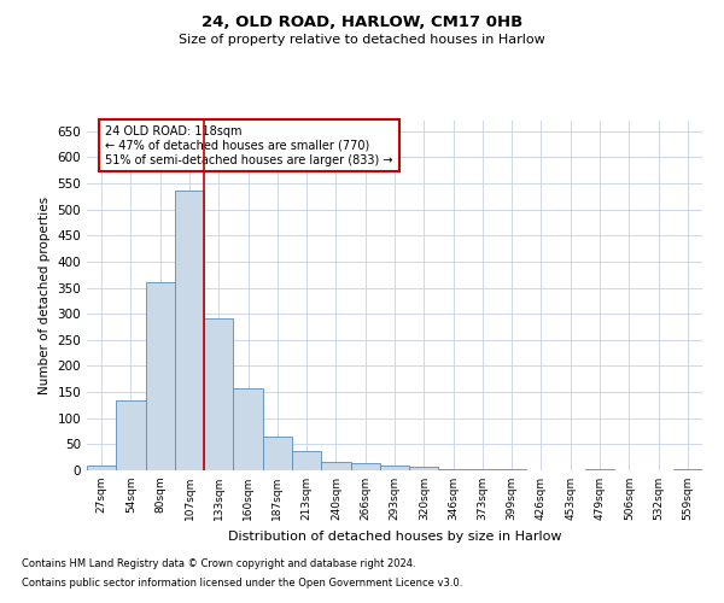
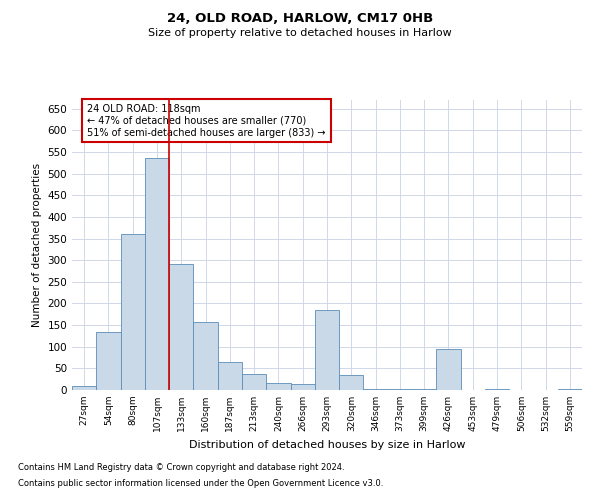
293sqm: 10 -> 185
320sqm: 8 -> 35
426sqm: 1 -> 95
